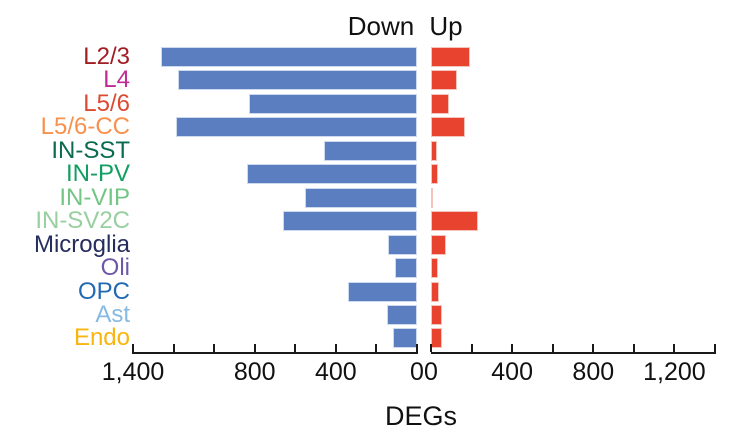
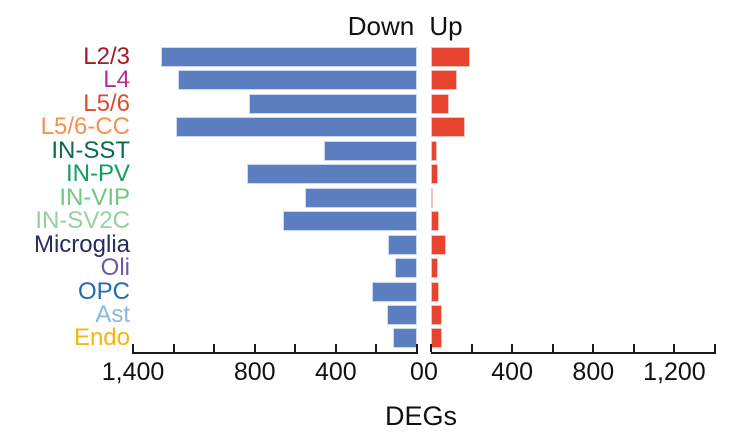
Up/IN-SV2C: 230 -> 40
Down/OPC: 340 -> 220
